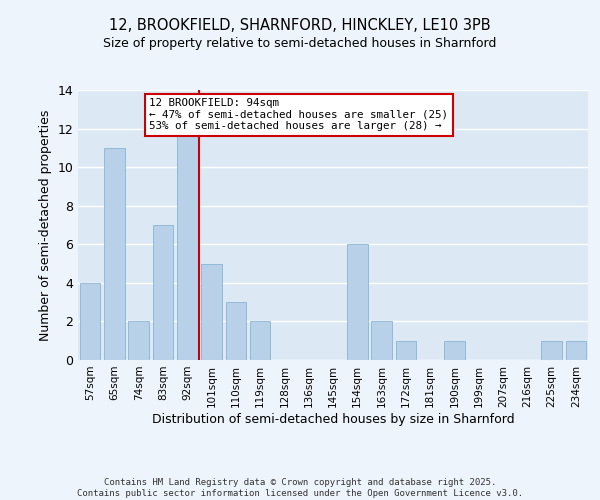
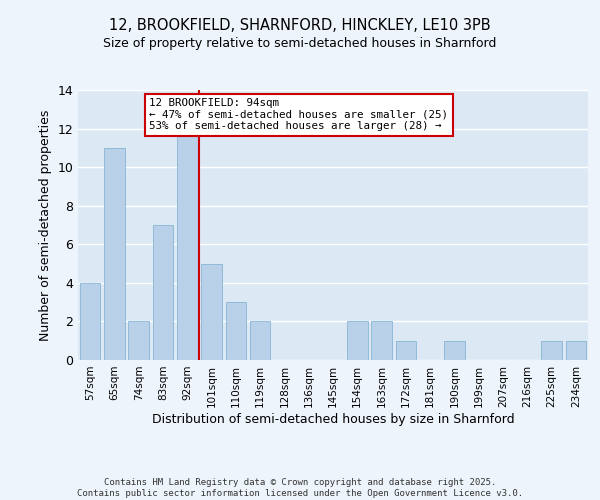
154sqm: 6 -> 2
